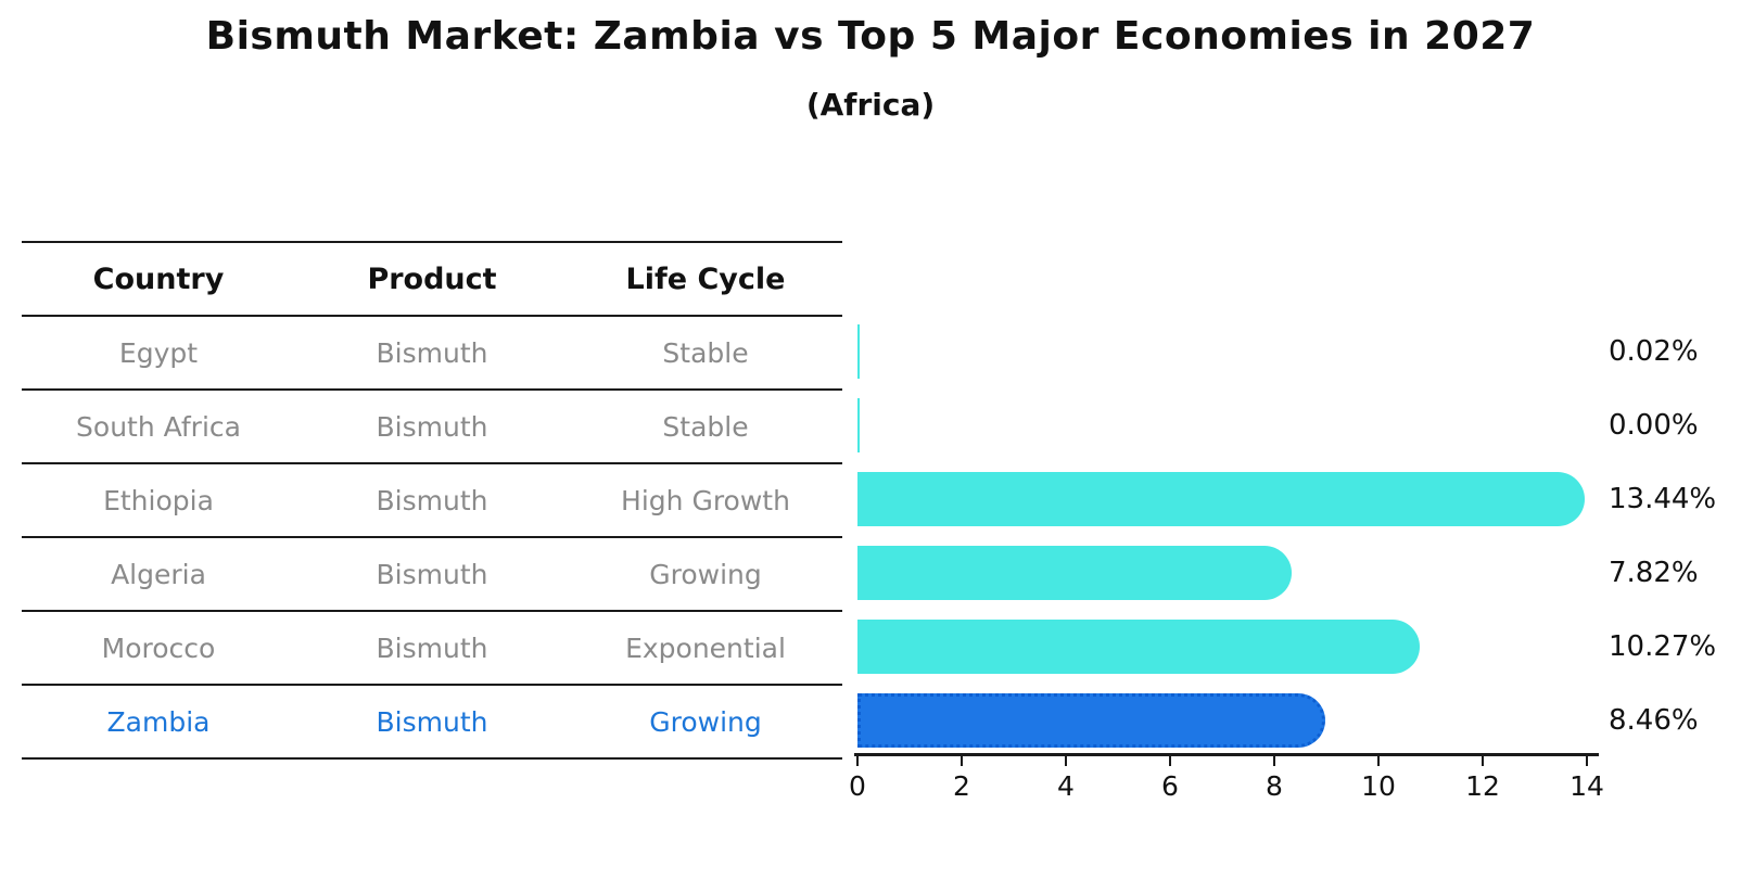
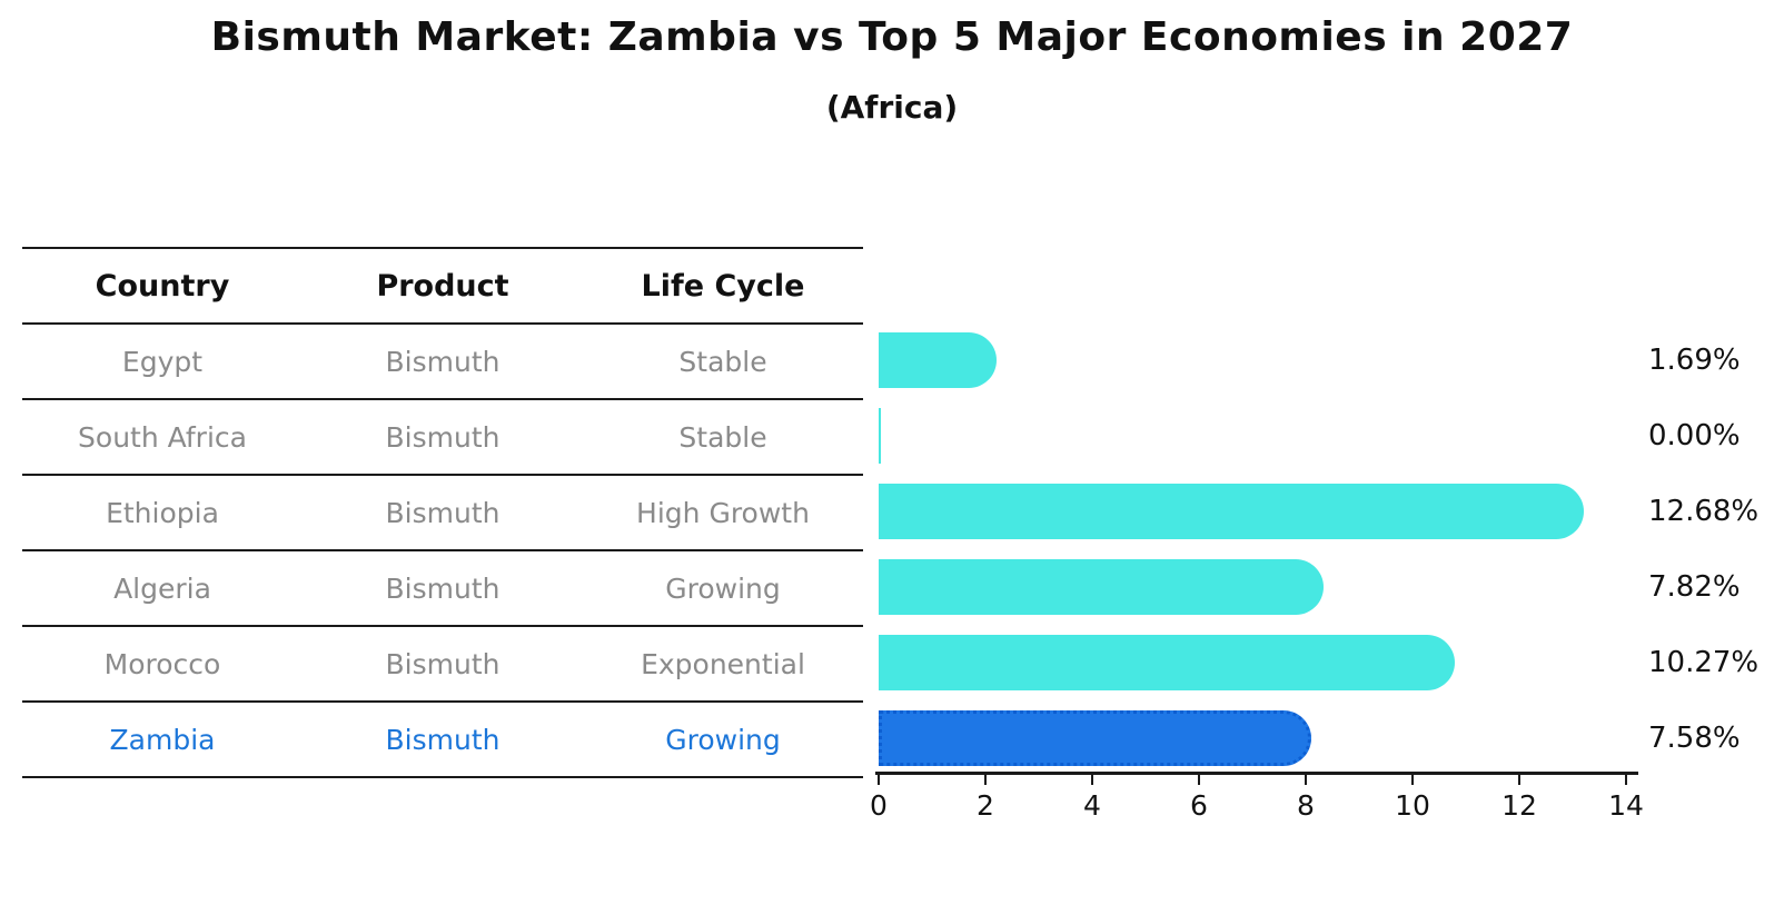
Egypt: 0.02% -> 1.69%
Ethiopia: 13.44% -> 12.68%
Zambia: 8.46% -> 7.58%
